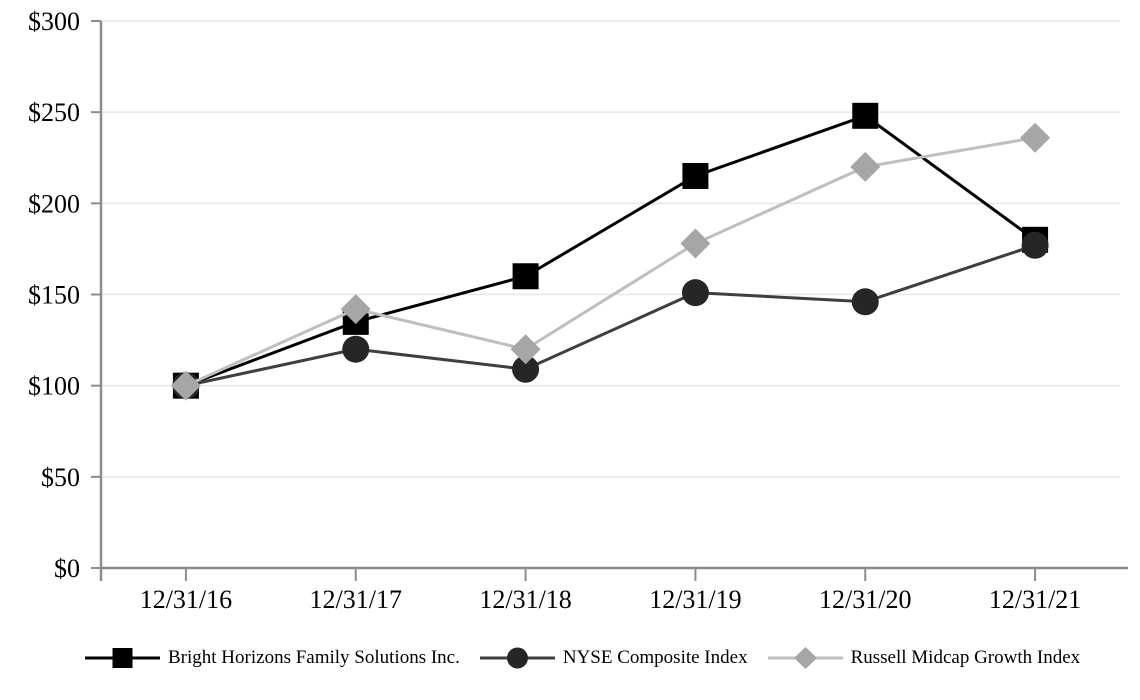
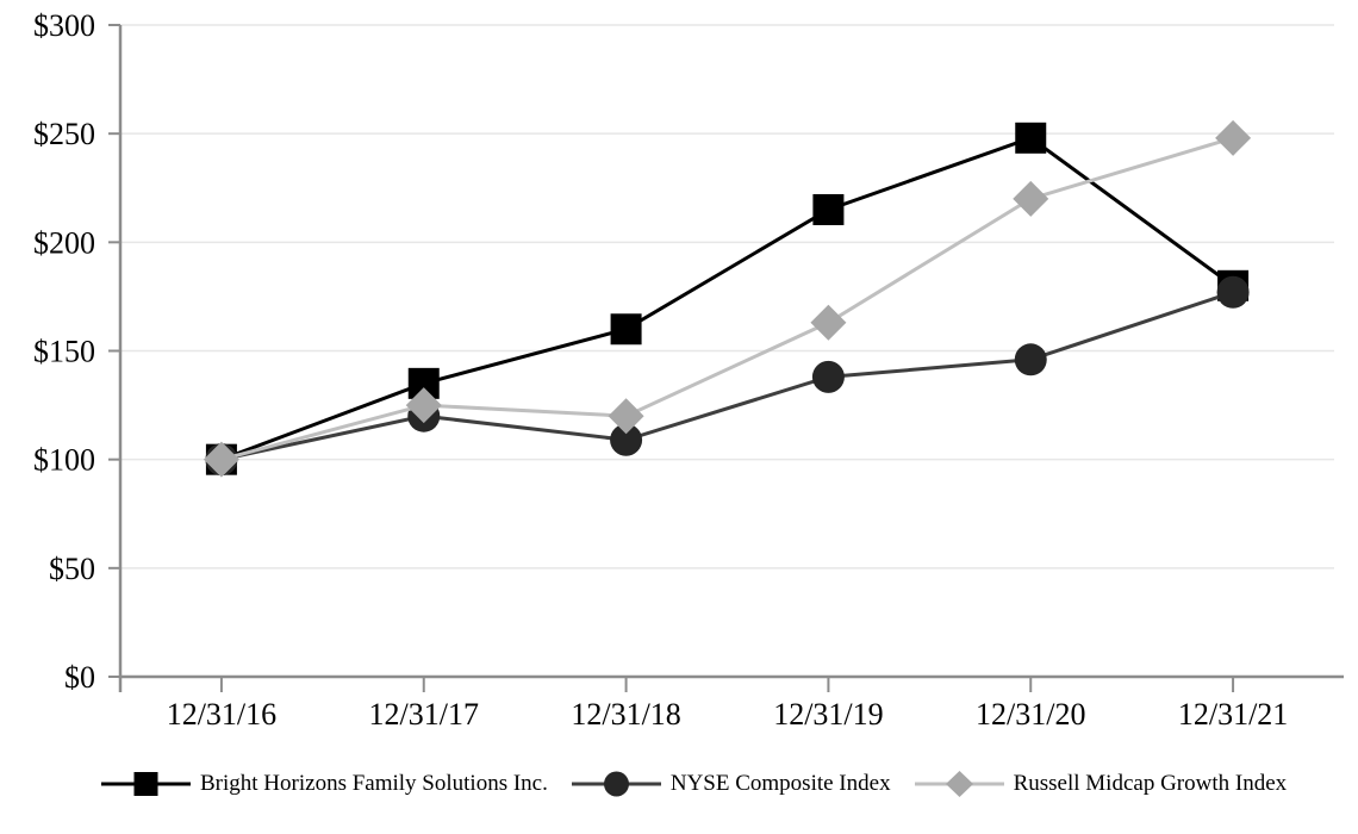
Russell Midcap Growth Index/12/31/17: $142 -> $125
NYSE Composite Index/12/31/19: $151 -> $138
Russell Midcap Growth Index/12/31/19: $178 -> $163
Russell Midcap Growth Index/12/31/21: $236 -> $248
